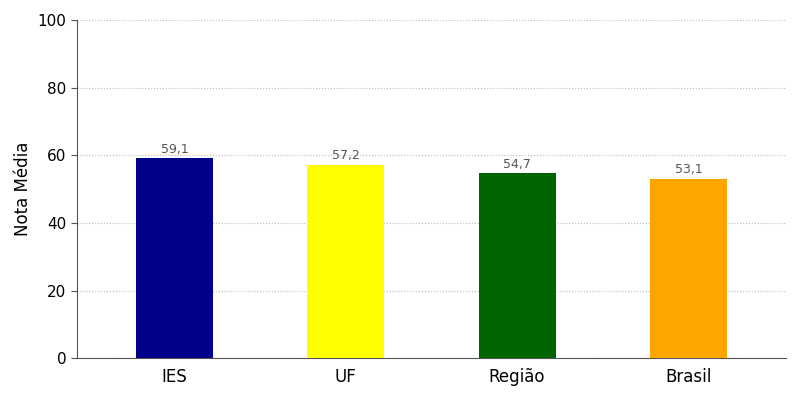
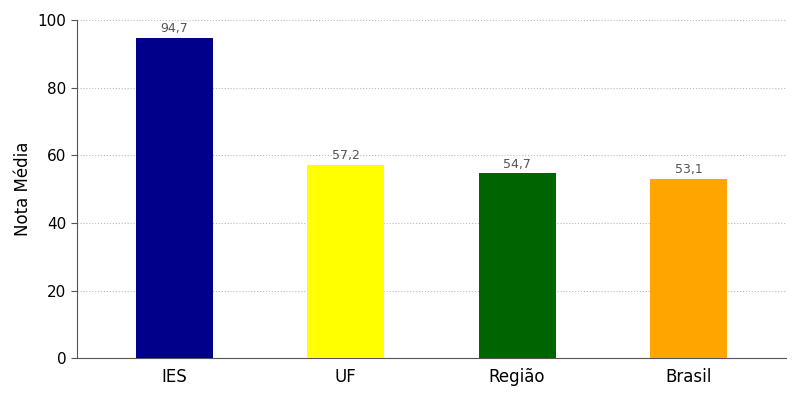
IES: 59,1 -> 94,7
